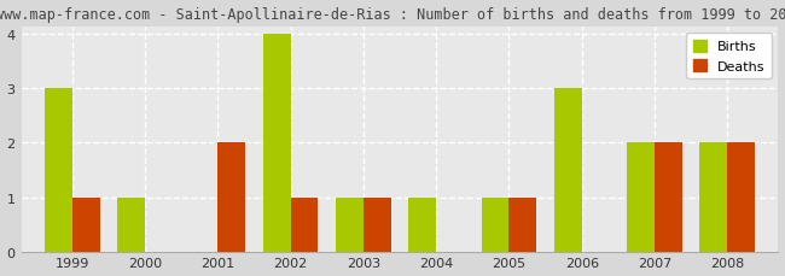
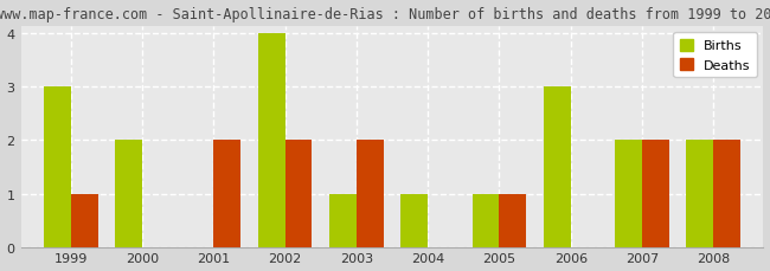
Births/2000: 1 -> 2
Deaths/2002: 1 -> 2
Deaths/2003: 1 -> 2
